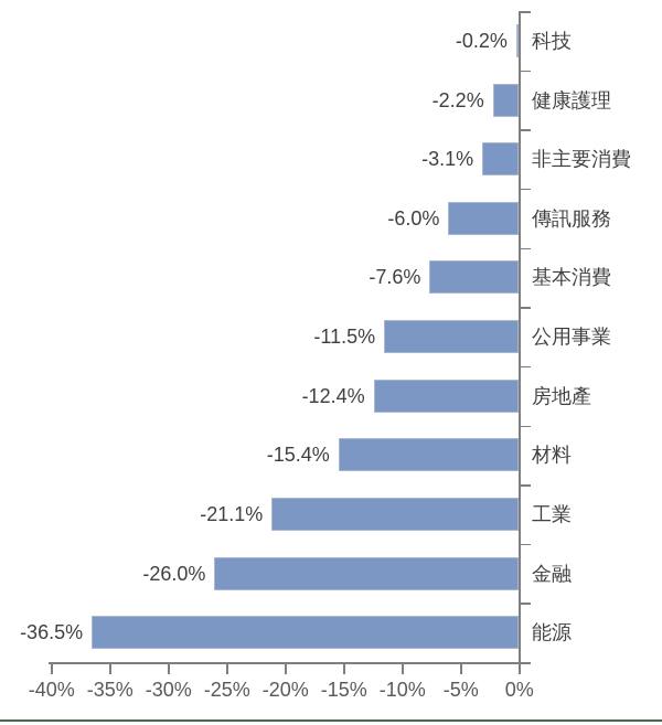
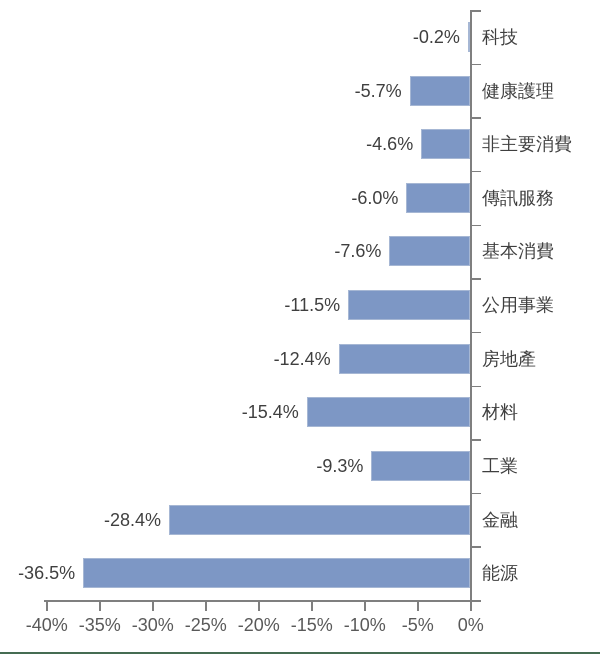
健康護理: -2.2% -> -5.7%
非主要消費: -3.1% -> -4.6%
工業: -21.1% -> -9.3%
金融: -26.0% -> -28.4%
